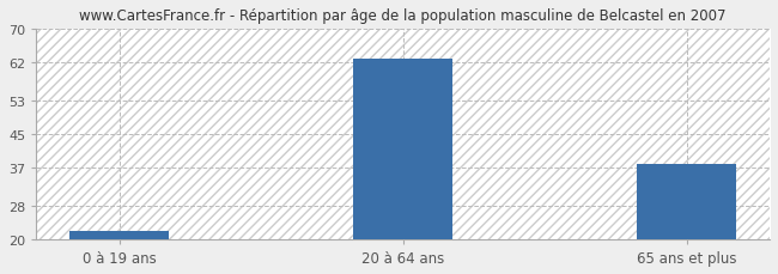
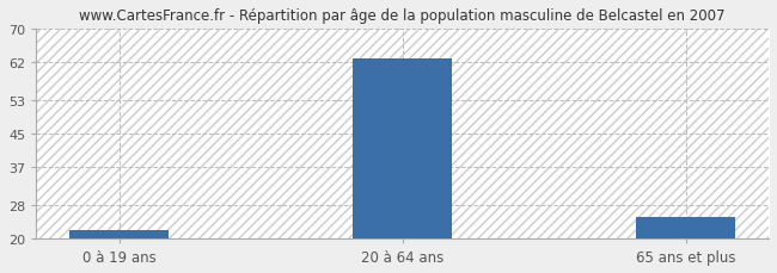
65 ans et plus: 38 -> 25
